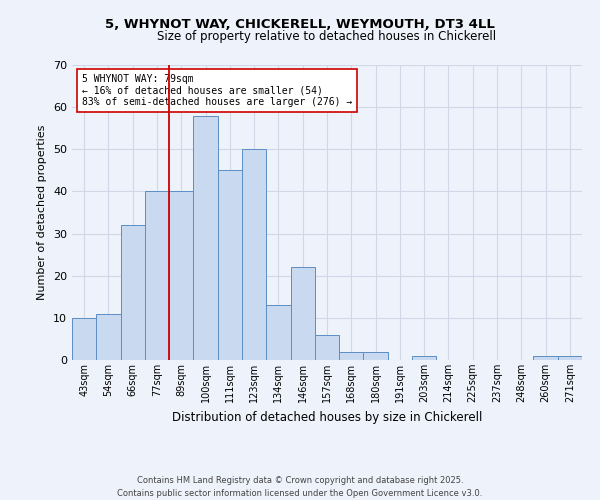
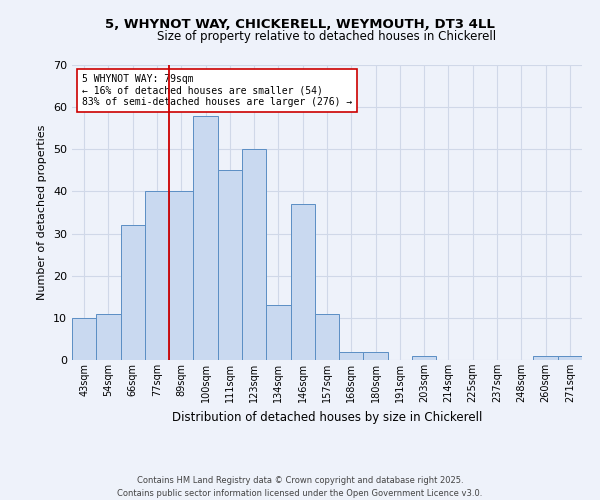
146sqm: 22 -> 37
157sqm: 6 -> 11
